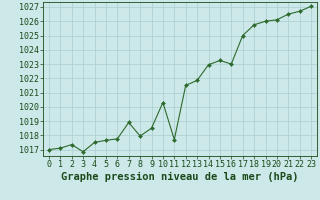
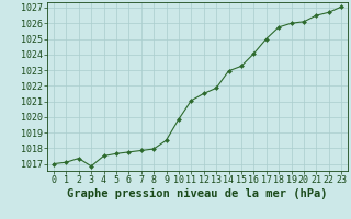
7: 1018.9 -> 1017.9
10: 1020.3 -> 1019.9
11: 1017.7 -> 1021.0
16: 1023.0 -> 1024.0
